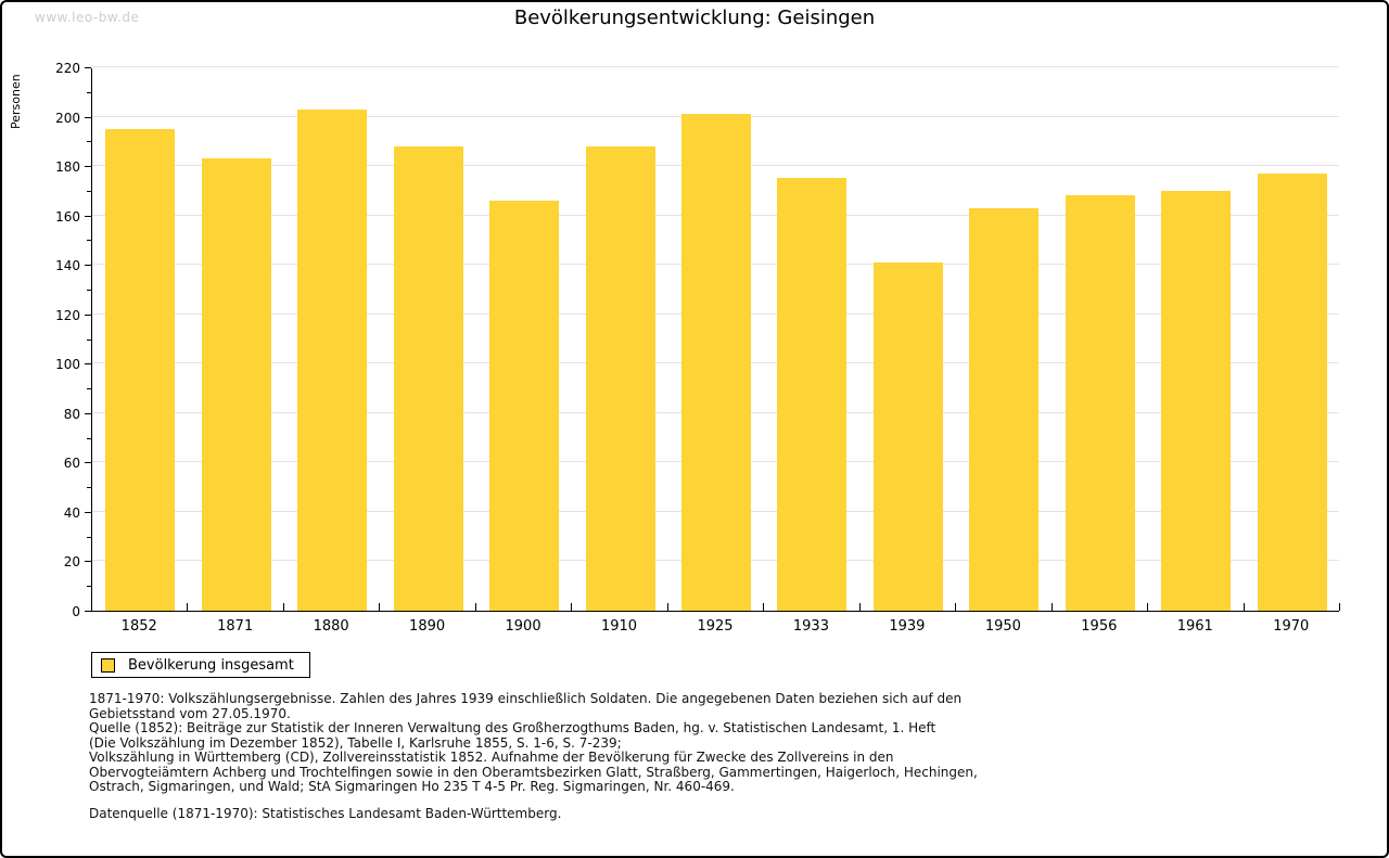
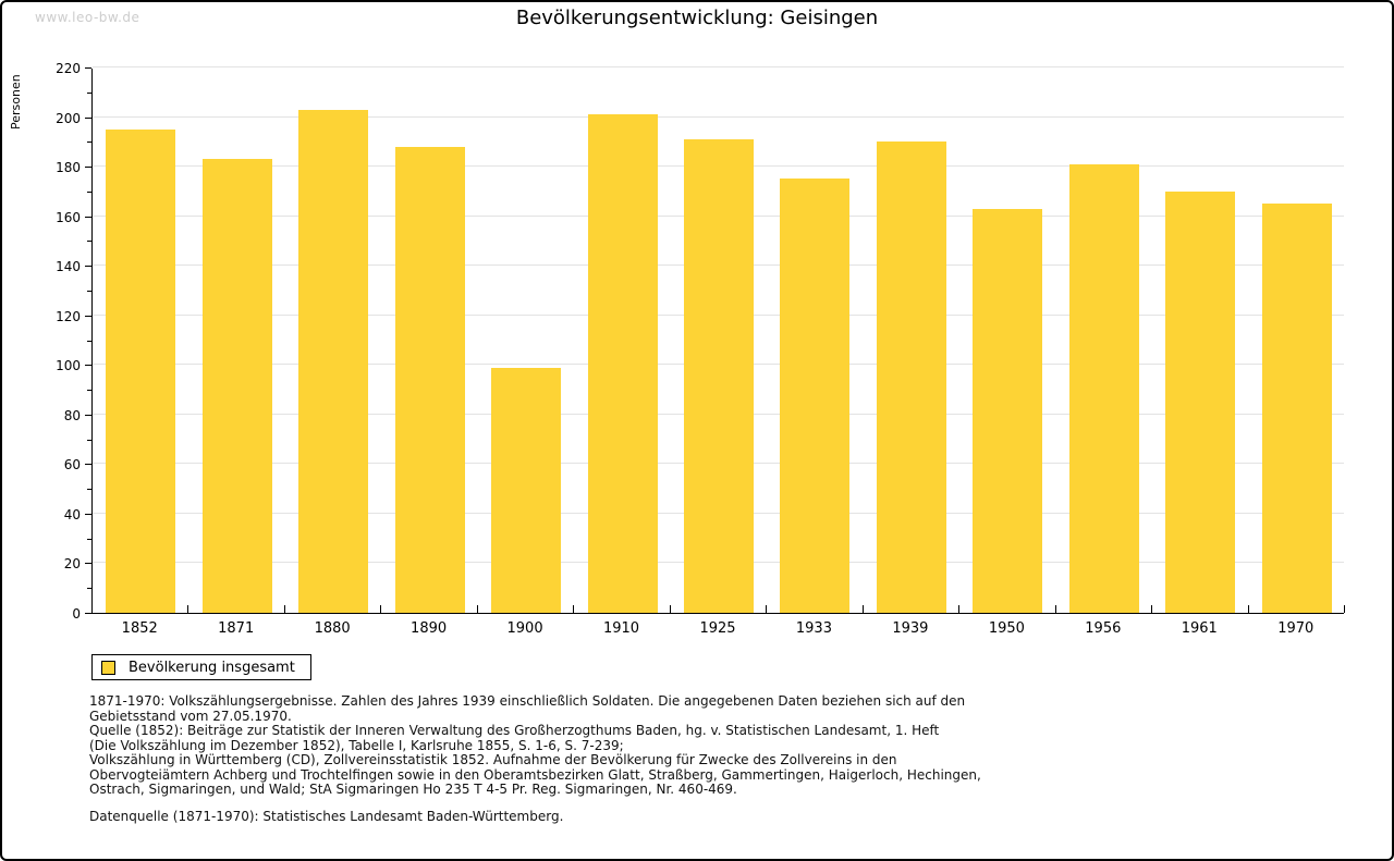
1900: 166 -> 99
1910: 188 -> 201
1925: 201 -> 191
1939: 141 -> 190
1956: 168 -> 181
1970: 177 -> 165
